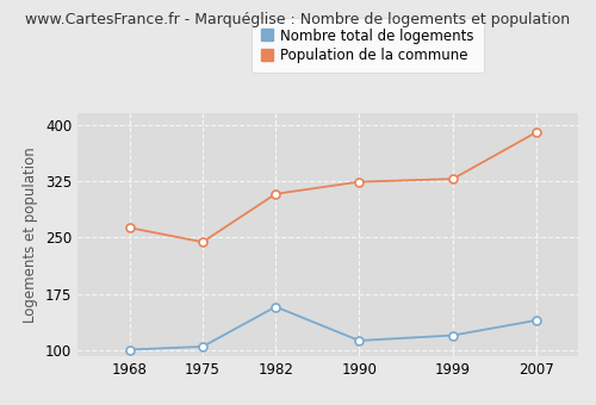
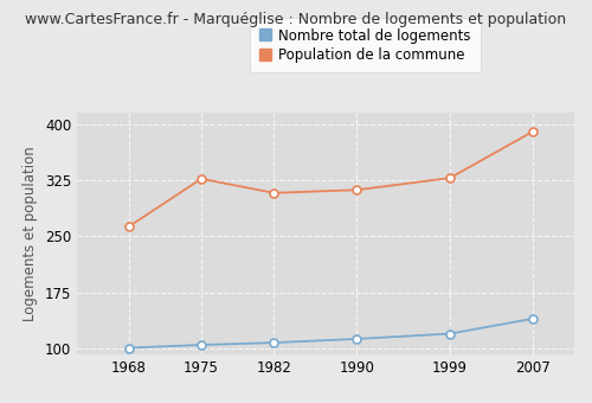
Population de la commune/1975: 244 -> 327
Nombre total de logements/1982: 158 -> 108
Population de la commune/1990: 324 -> 312
